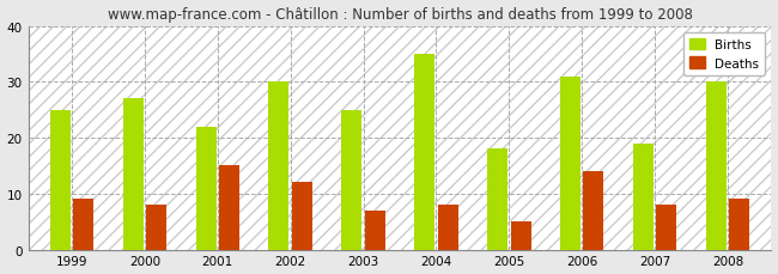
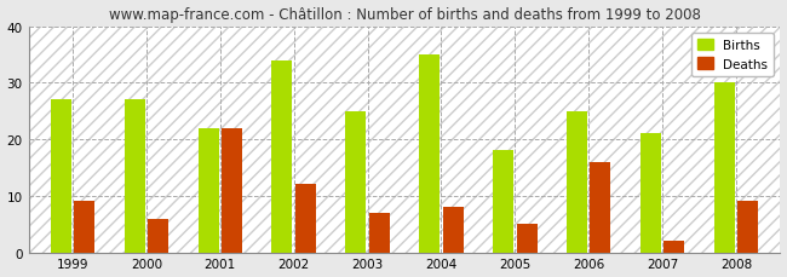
Births/1999: 25 -> 27
Deaths/2000: 8 -> 6
Deaths/2001: 15 -> 22
Births/2002: 30 -> 34
Births/2006: 31 -> 25
Deaths/2006: 14 -> 16
Births/2007: 19 -> 21
Deaths/2007: 8 -> 2
